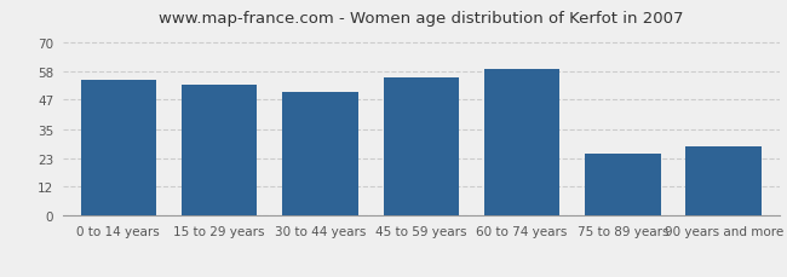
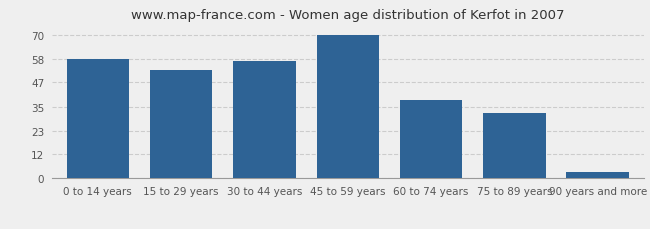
0 to 14 years: 55 -> 58
30 to 44 years: 50 -> 57
45 to 59 years: 56 -> 70
60 to 74 years: 59 -> 38
75 to 89 years: 25 -> 32
90 years and more: 28 -> 3
